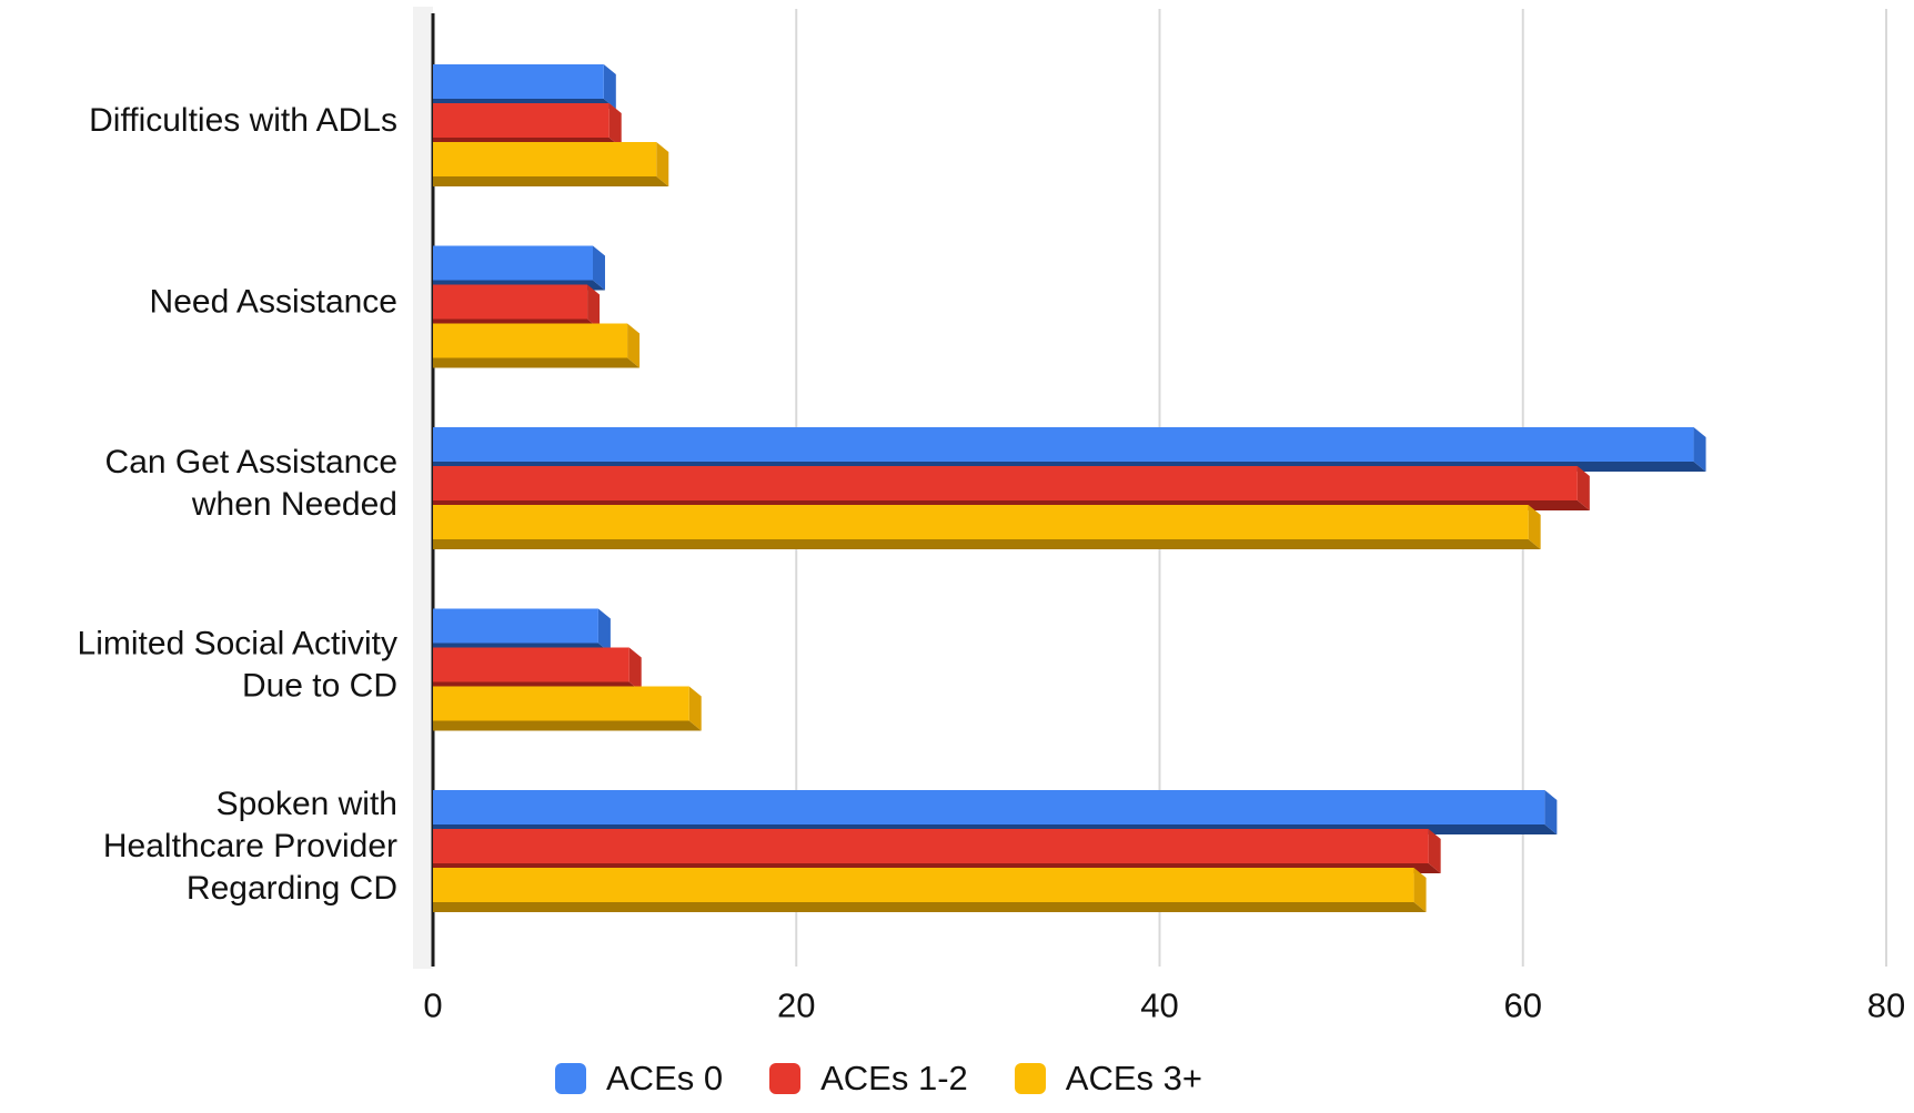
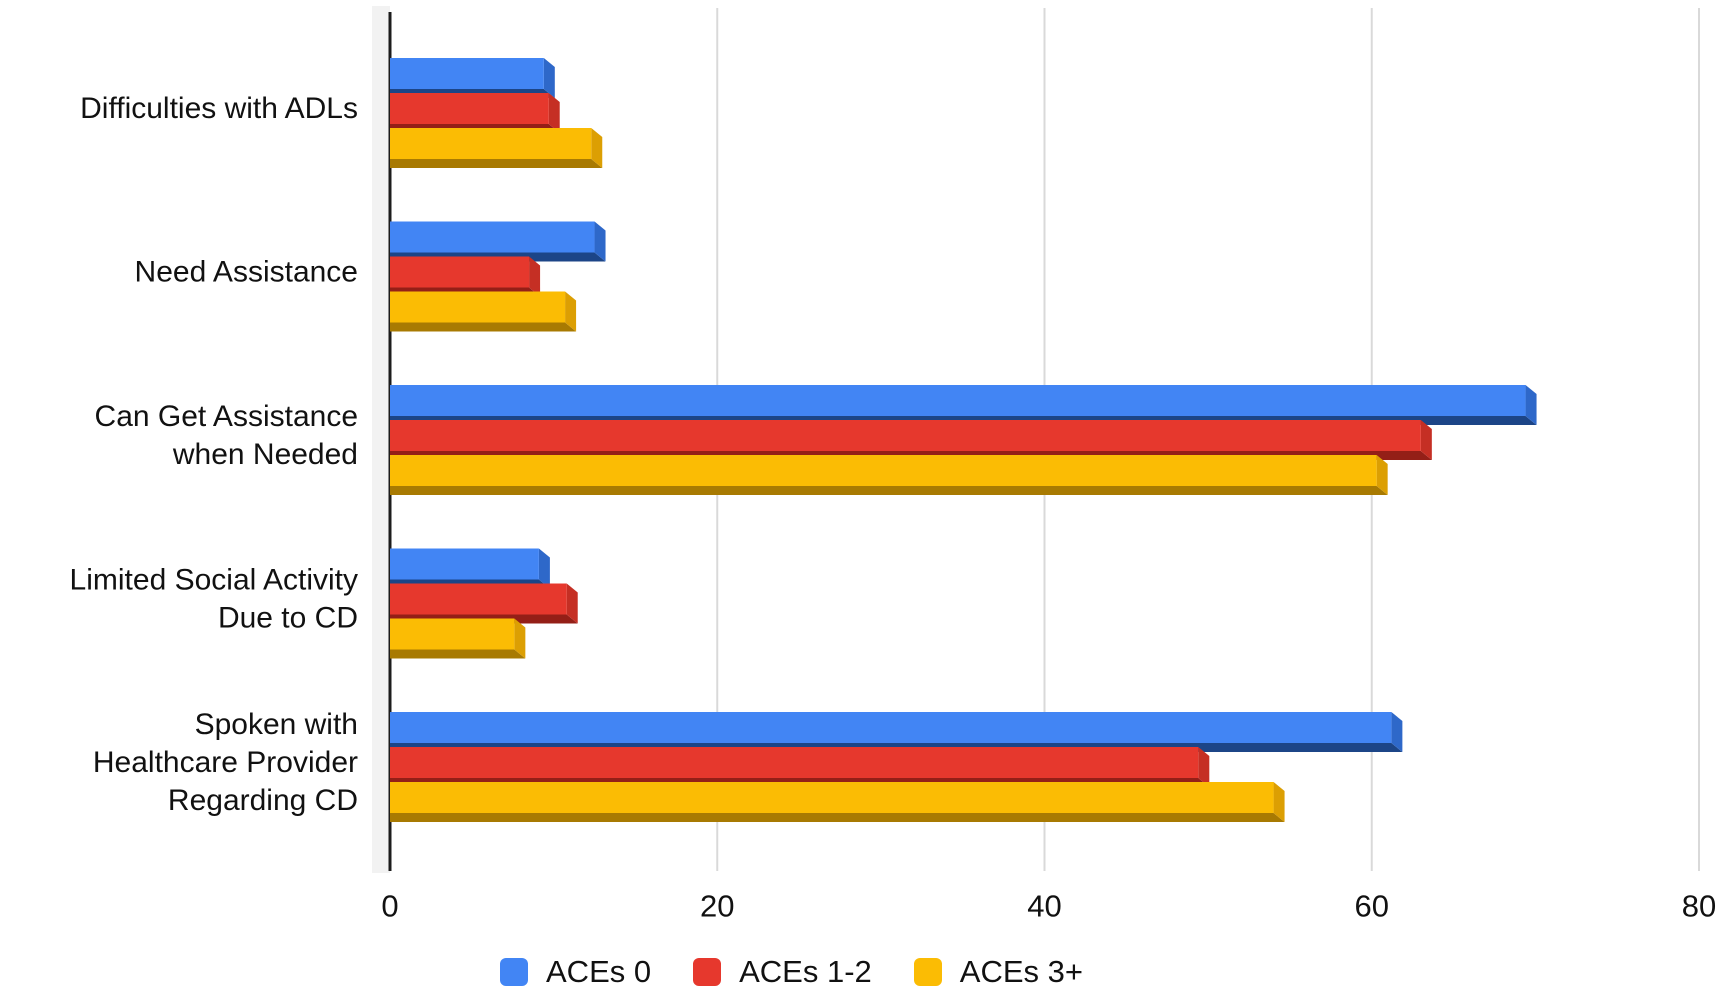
ACEs 0/Need Assistance: 8.8 -> 12.5
ACEs 3+/Limited Social Activity Due to CD: 14.1 -> 7.6
ACEs 1-2/Spoken with Healthcare Provider Regarding CD: 54.8 -> 49.4
